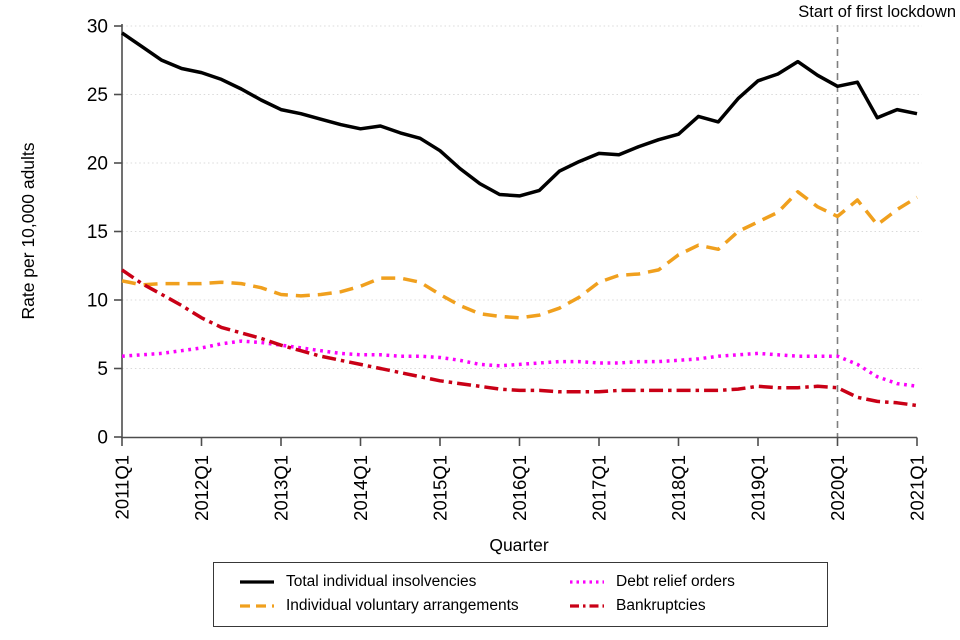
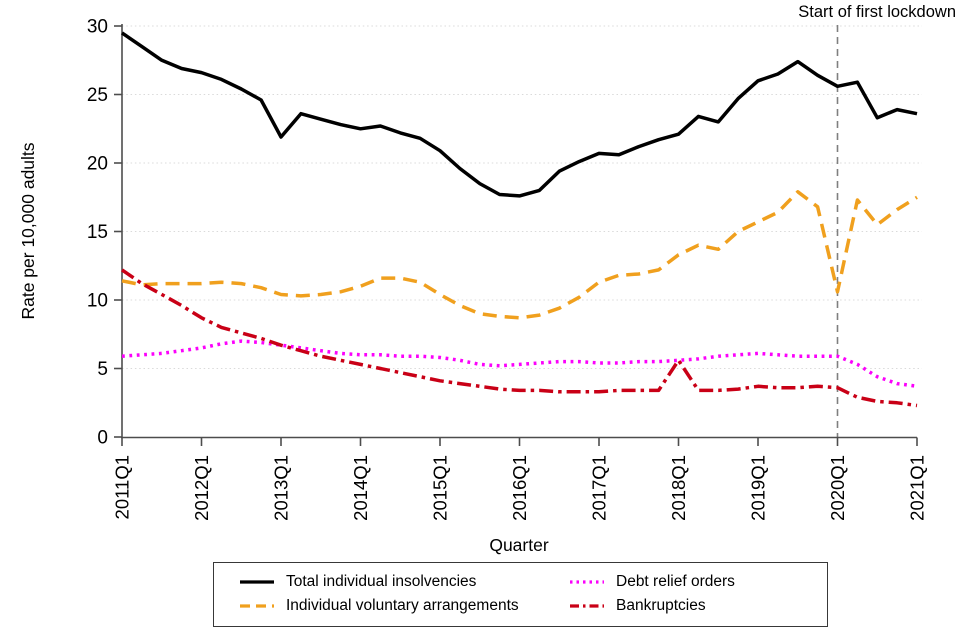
Total individual insolvencies/2013Q1: 23.9 -> 21.9
Bankruptcies/2018Q1: 3.4 -> 5.6
Individual voluntary arrangements/2020Q1: 16.1 -> 10.6
